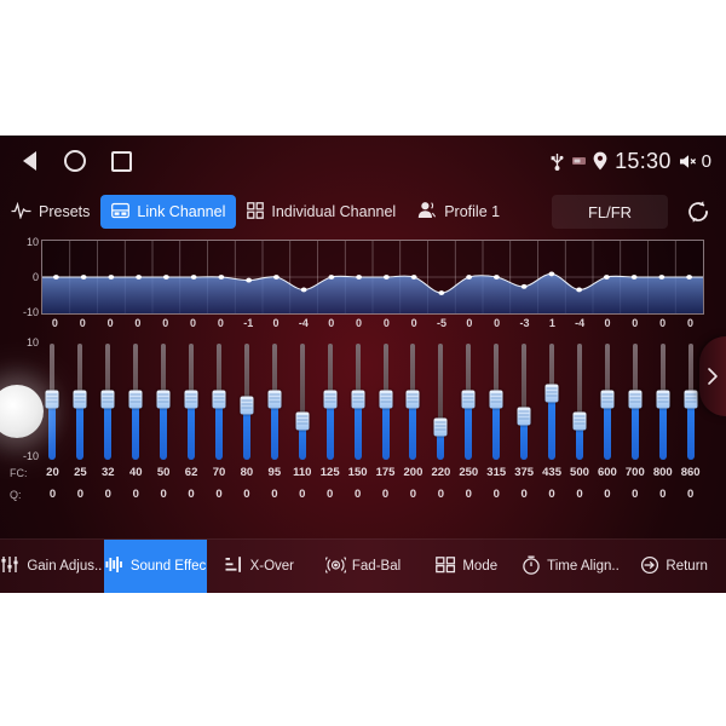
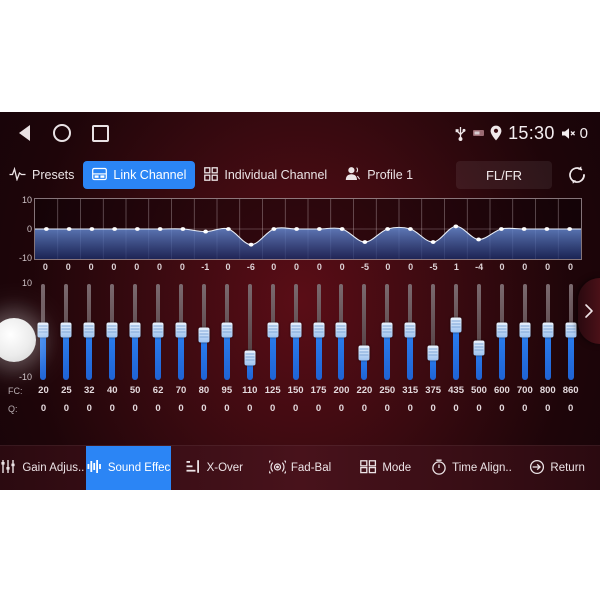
110: -4 -> -6
375: -3 -> -5
